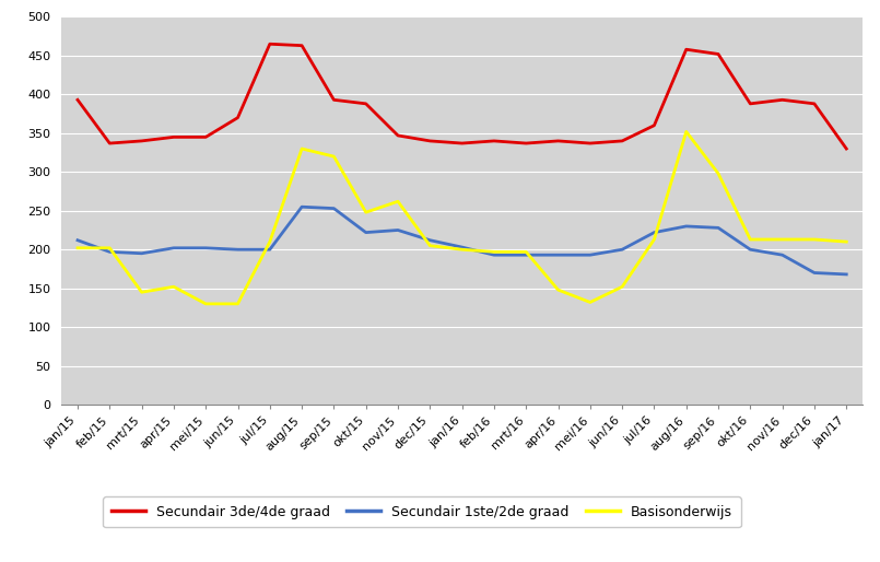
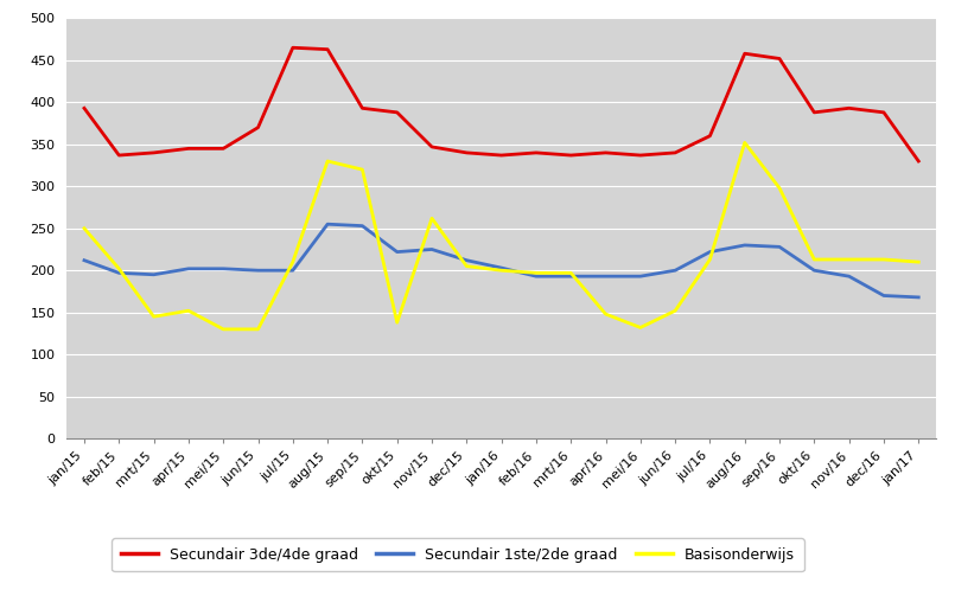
Basisonderwijs/jan/15: 202 -> 250
Basisonderwijs/okt/15: 248 -> 138
